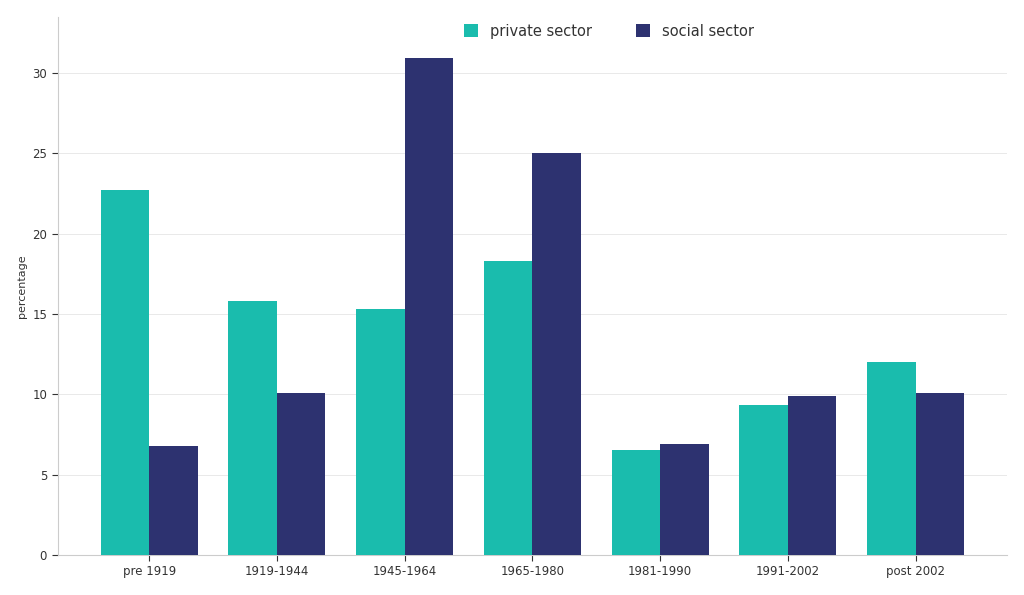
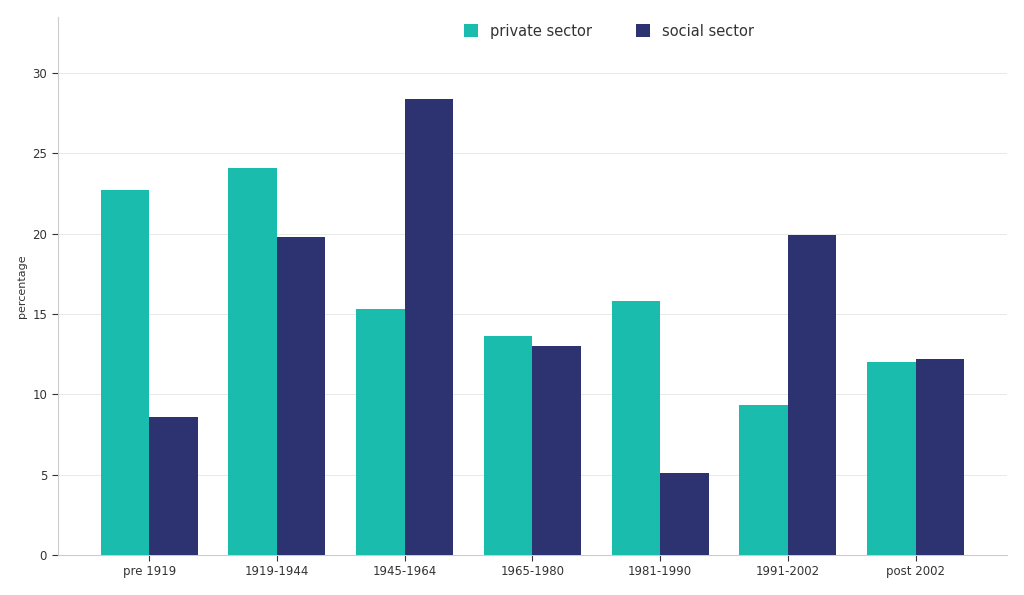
social sector/pre 1919: 6.8 -> 8.6
private sector/1919-1944: 15.8 -> 24.1
social sector/1919-1944: 10.1 -> 19.8
social sector/1945-1964: 30.9 -> 28.4
private sector/1965-1980: 18.3 -> 13.6
social sector/1965-1980: 25.0 -> 13.0
private sector/1981-1990: 6.5 -> 15.8
social sector/1981-1990: 6.9 -> 5.1
social sector/1991-2002: 9.9 -> 19.9
social sector/post 2002: 10.1 -> 12.2
